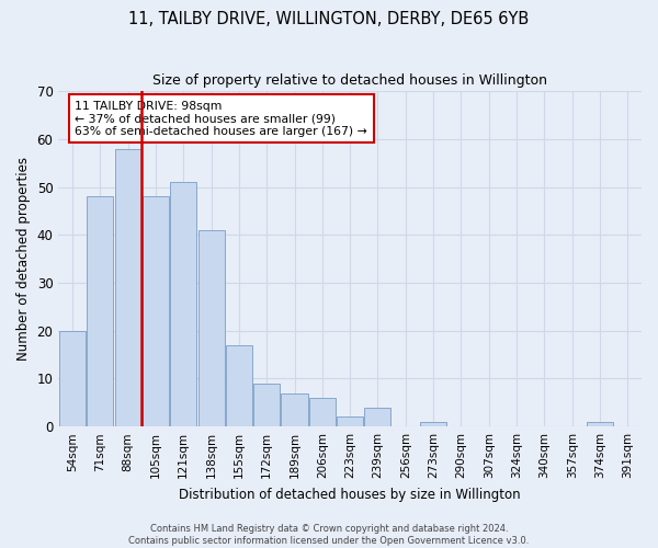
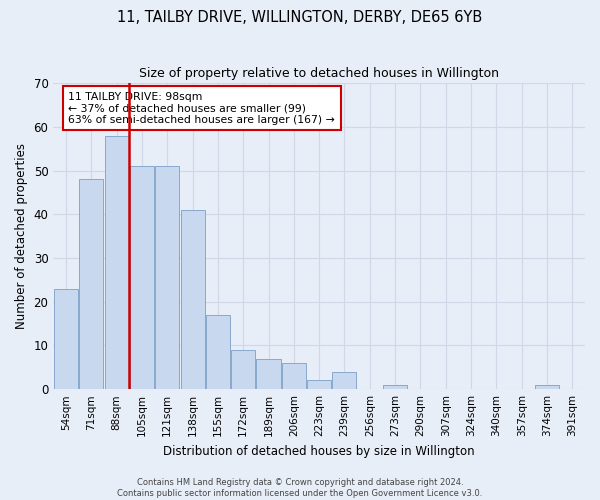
54sqm: 20 -> 23
105sqm: 48 -> 51
